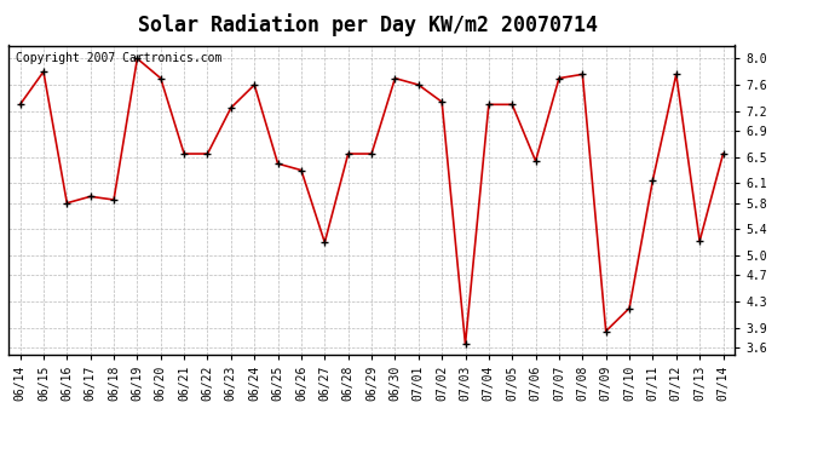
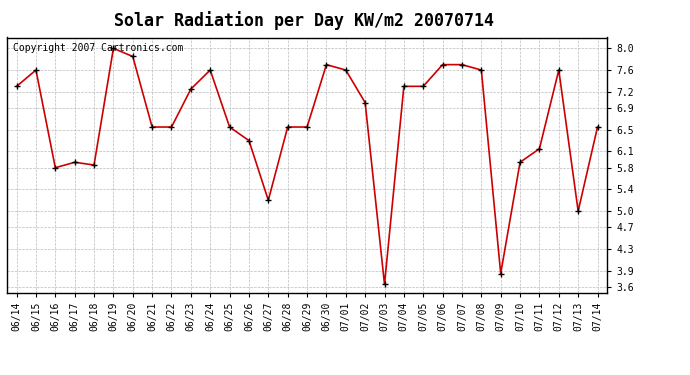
06/15: 7.80 -> 7.60
06/20: 7.70 -> 7.85
06/25: 6.40 -> 6.55
07/02: 7.34 -> 7.00
07/06: 6.44 -> 7.70
07/08: 7.76 -> 7.60
07/10: 4.20 -> 5.90
07/12: 7.76 -> 7.60
07/13: 5.22 -> 5.00
